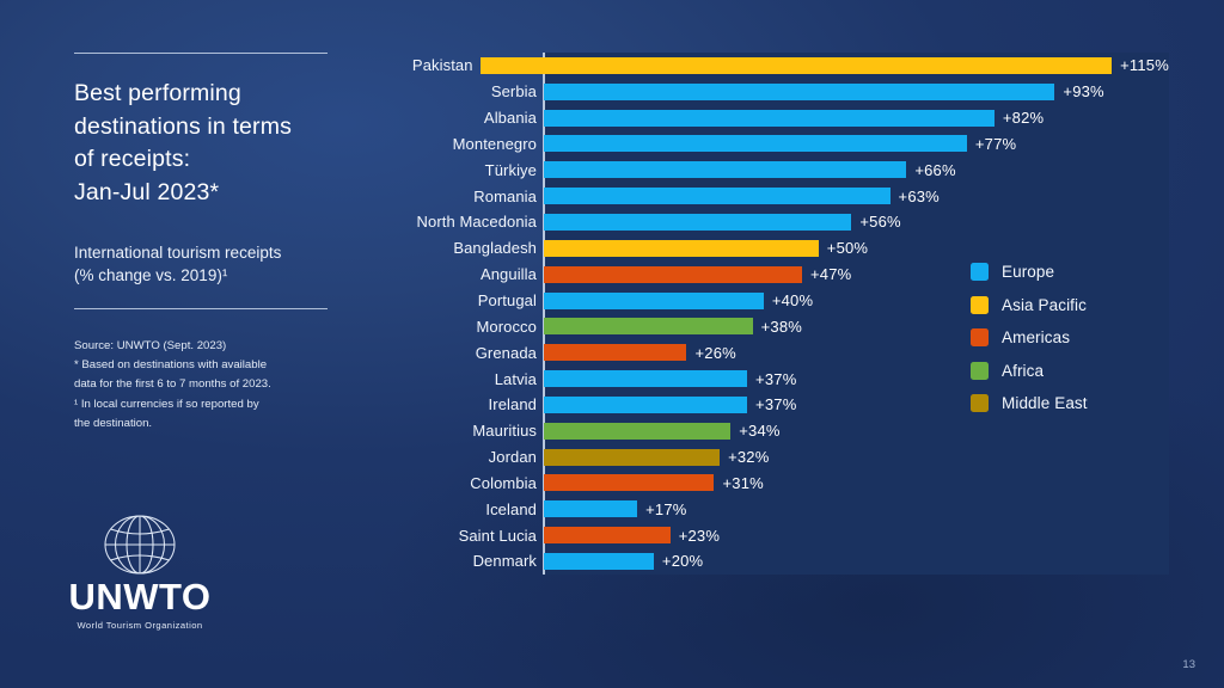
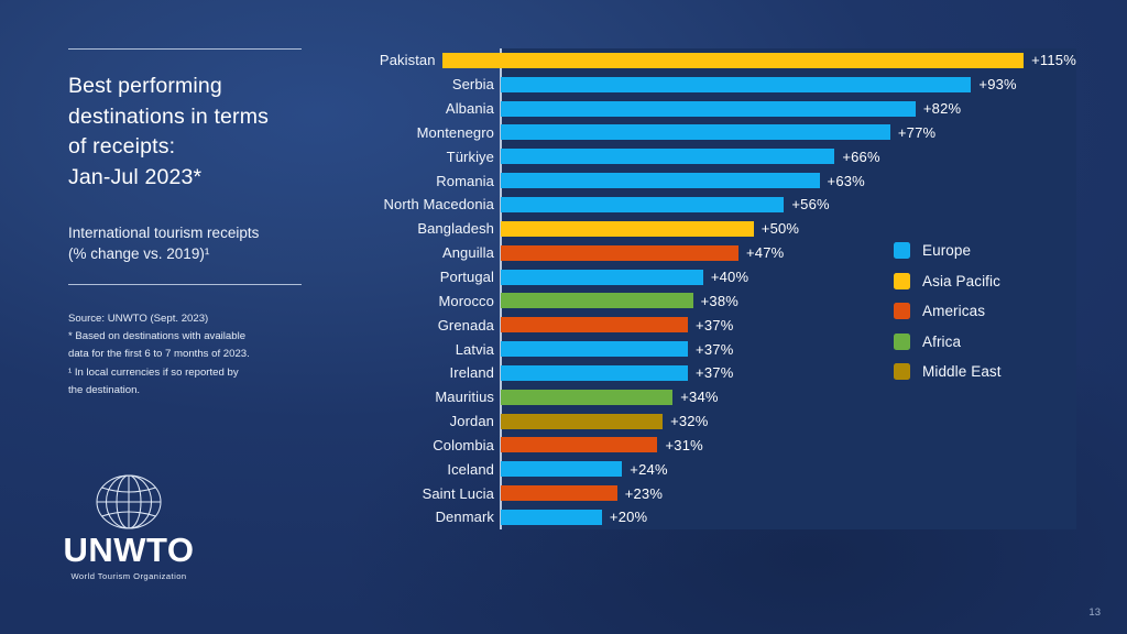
Grenada: +26% -> +37%
Iceland: +17% -> +24%
